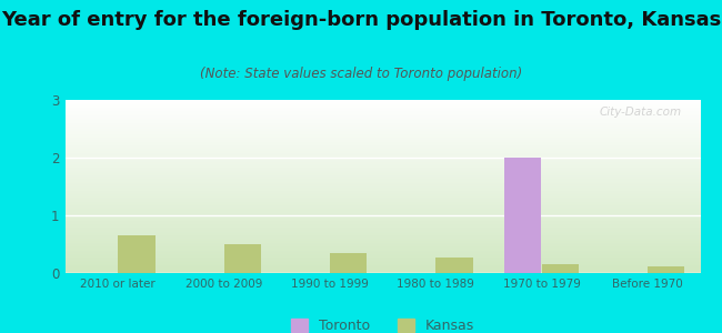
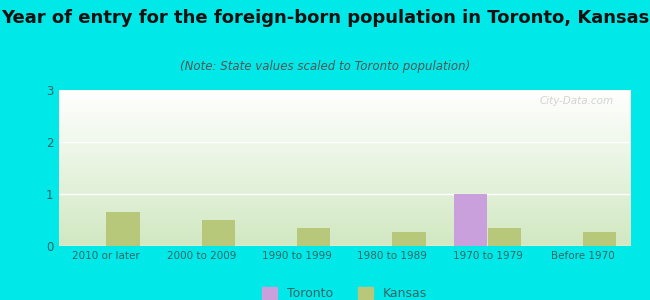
Toronto/1970 to 1979: 2 -> 1
Kansas/1970 to 1979: 0.15 -> 0.34
Kansas/Before 1970: 0.12 -> 0.26
